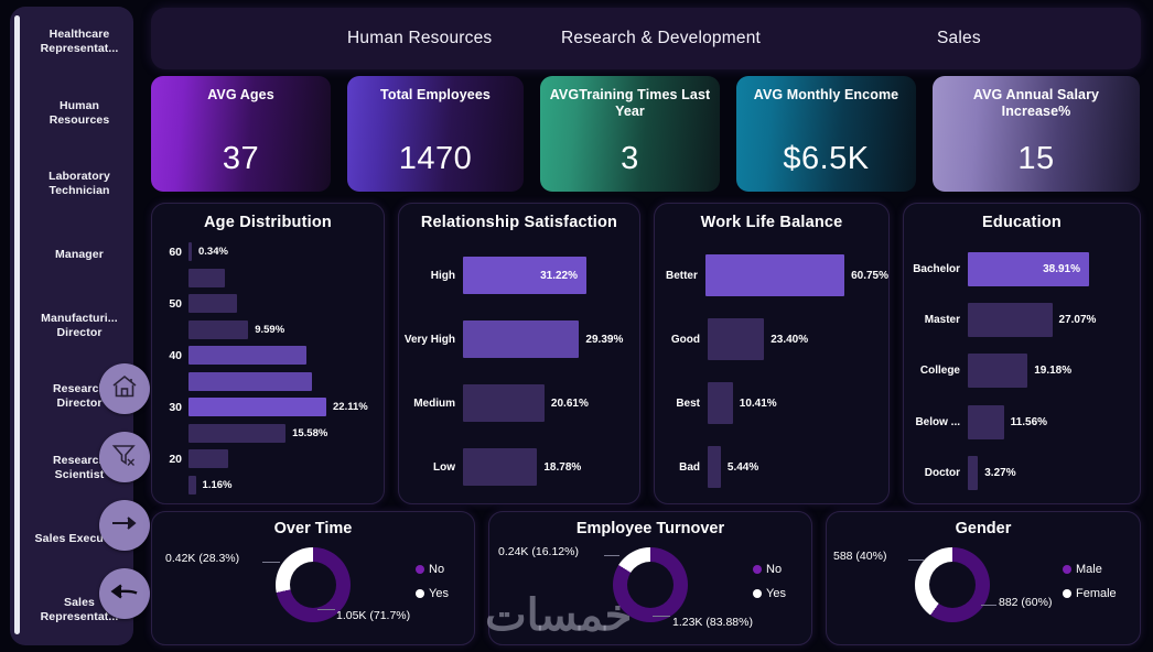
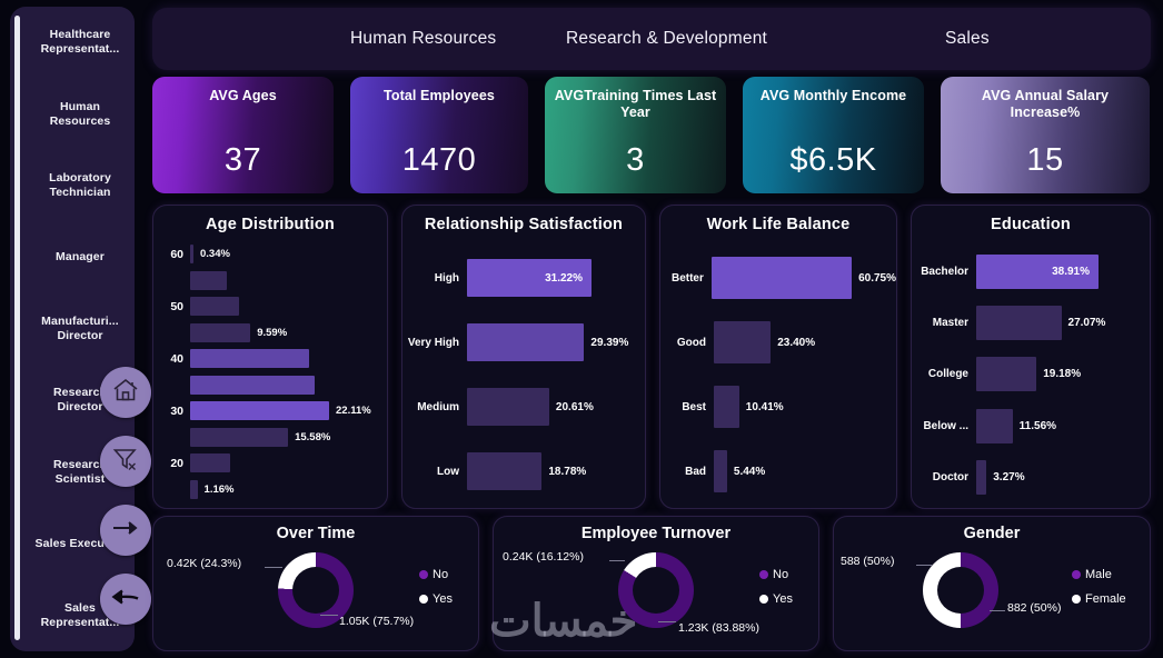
Over Time/No: 71.7% -> 75.7%
Over Time/Yes: 28.3% -> 24.3%
Gender/Male: 60% -> 50%
Gender/Female: 40% -> 50%
